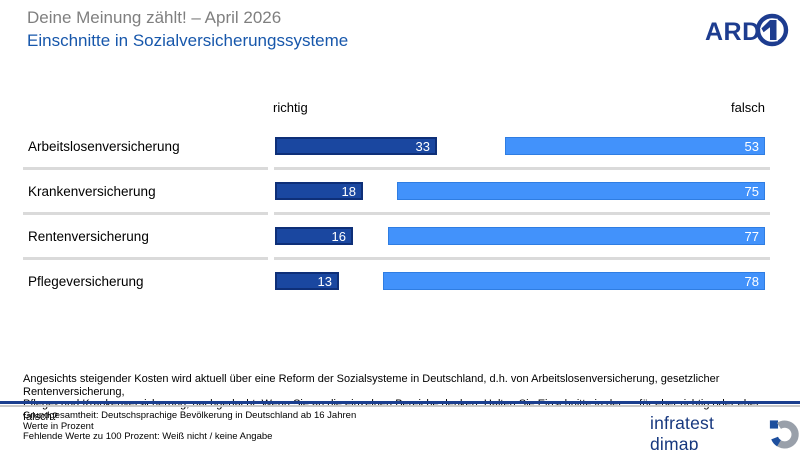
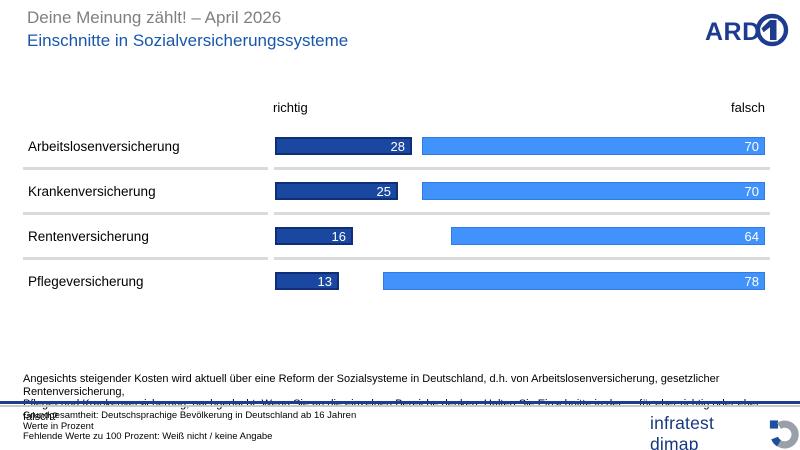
richtig/Arbeitslosenversicherung: 33 -> 28
falsch/Arbeitslosenversicherung: 53 -> 70
richtig/Krankenversicherung: 18 -> 25
falsch/Krankenversicherung: 75 -> 70
falsch/Rentenversicherung: 77 -> 64
